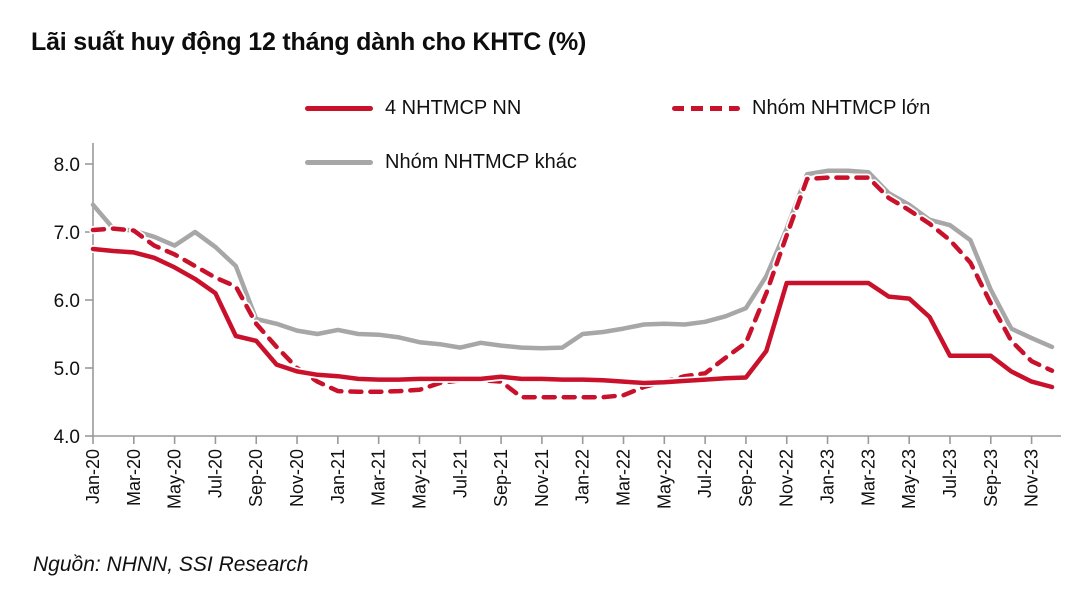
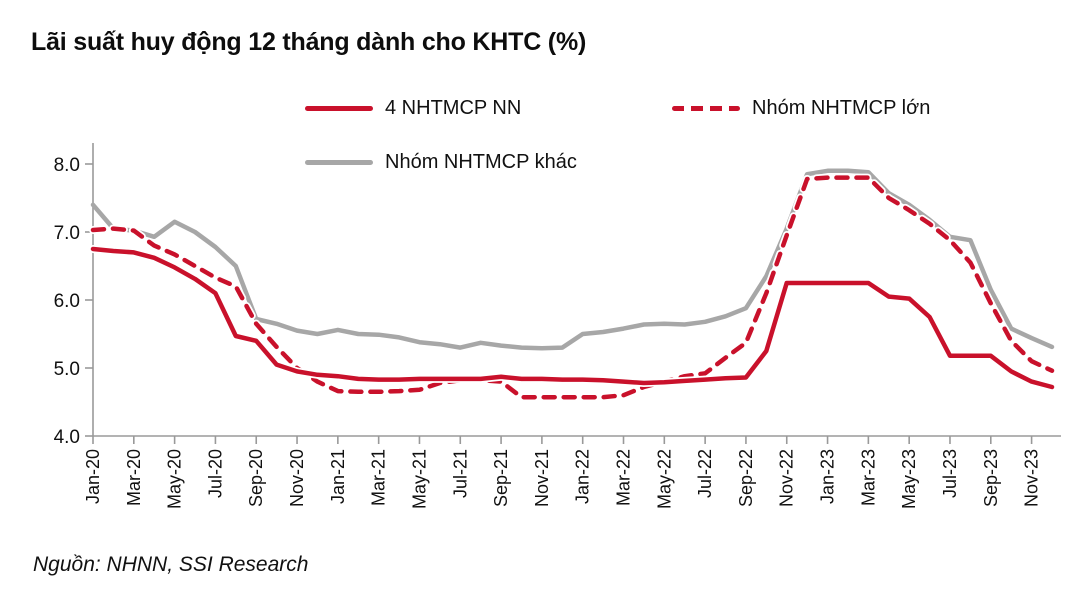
Nhóm NHTMCP khác/May-20: 6.8 -> 7.2
Nhóm NHTMCP khác/Jul-23: 7.1 -> 6.9
